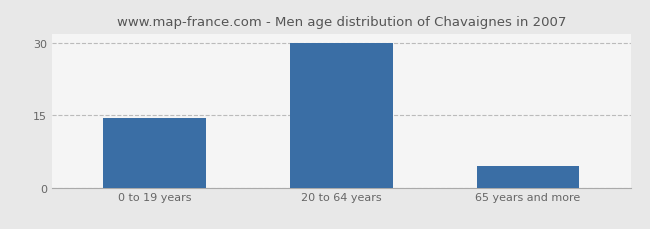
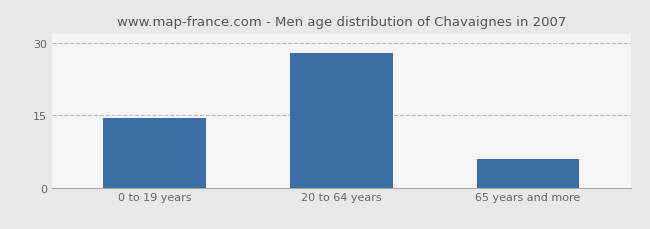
20 to 64 years: 30.0 -> 28.0
65 years and more: 4.5 -> 6.0
